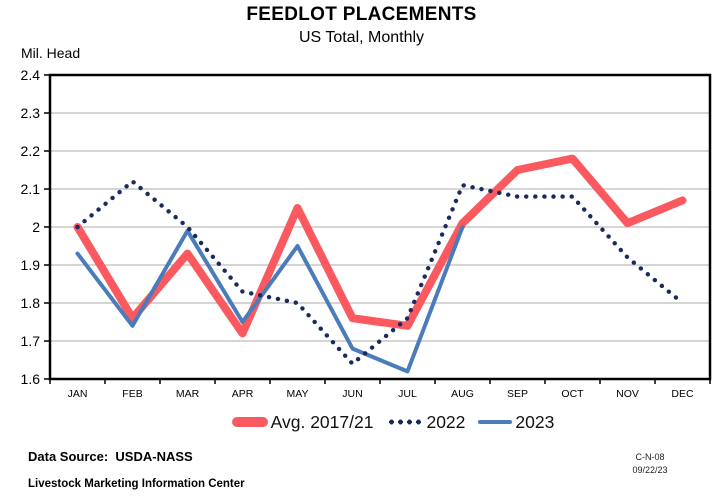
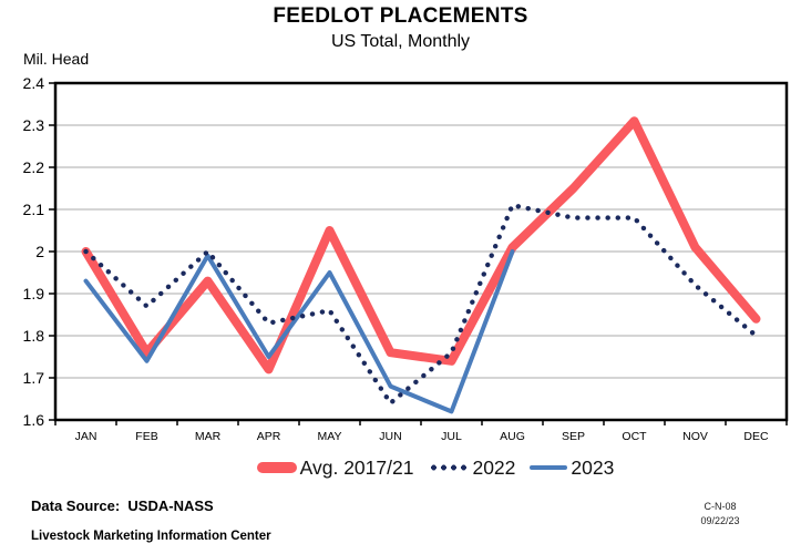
2022/FEB: 2.12 -> 1.87
2022/MAY: 1.80 -> 1.86
Avg. 2017/21/OCT: 2.18 -> 2.31
Avg. 2017/21/DEC: 2.07 -> 1.84
